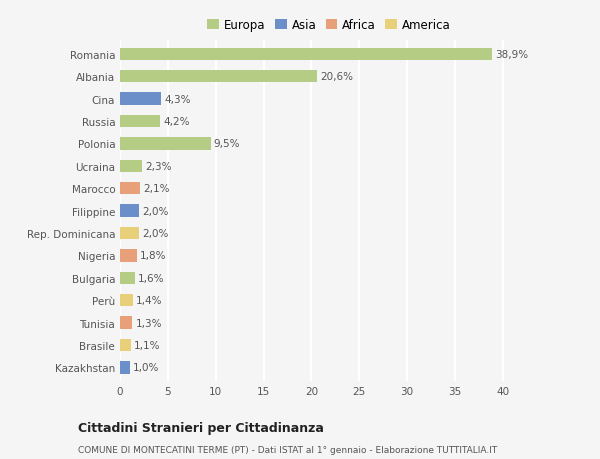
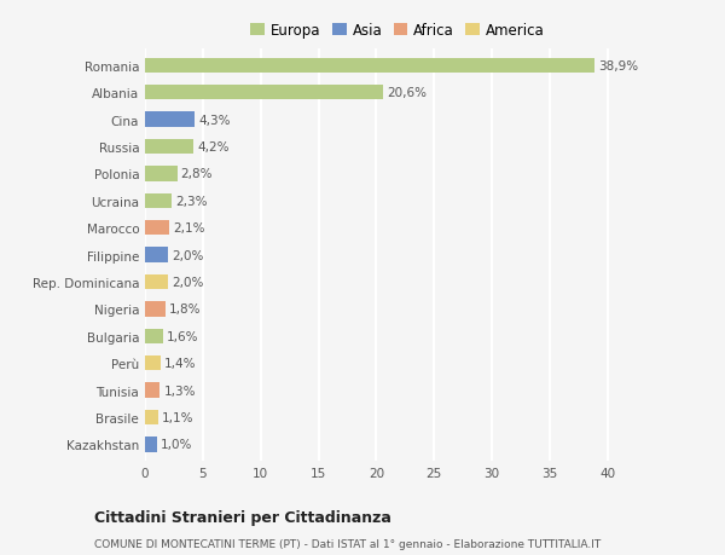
Polonia: 9,5% -> 2,8%
